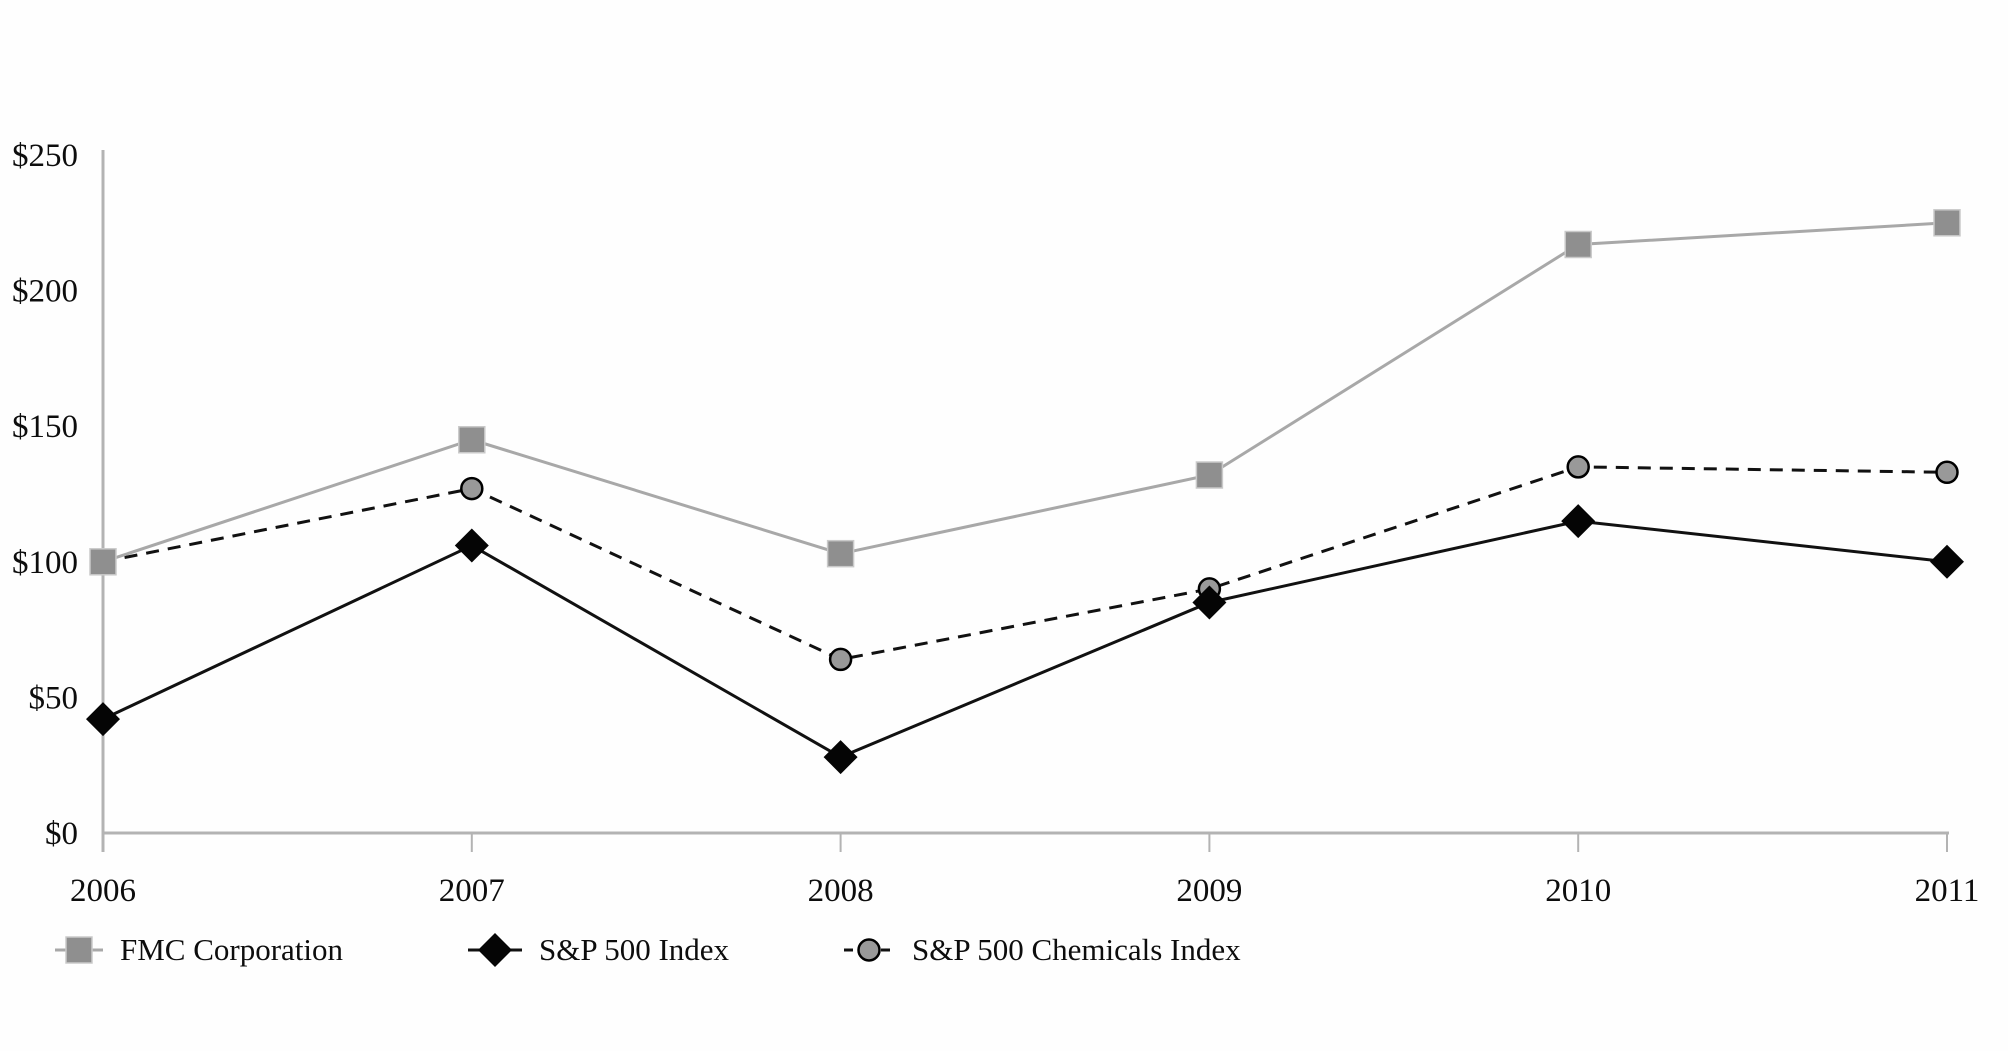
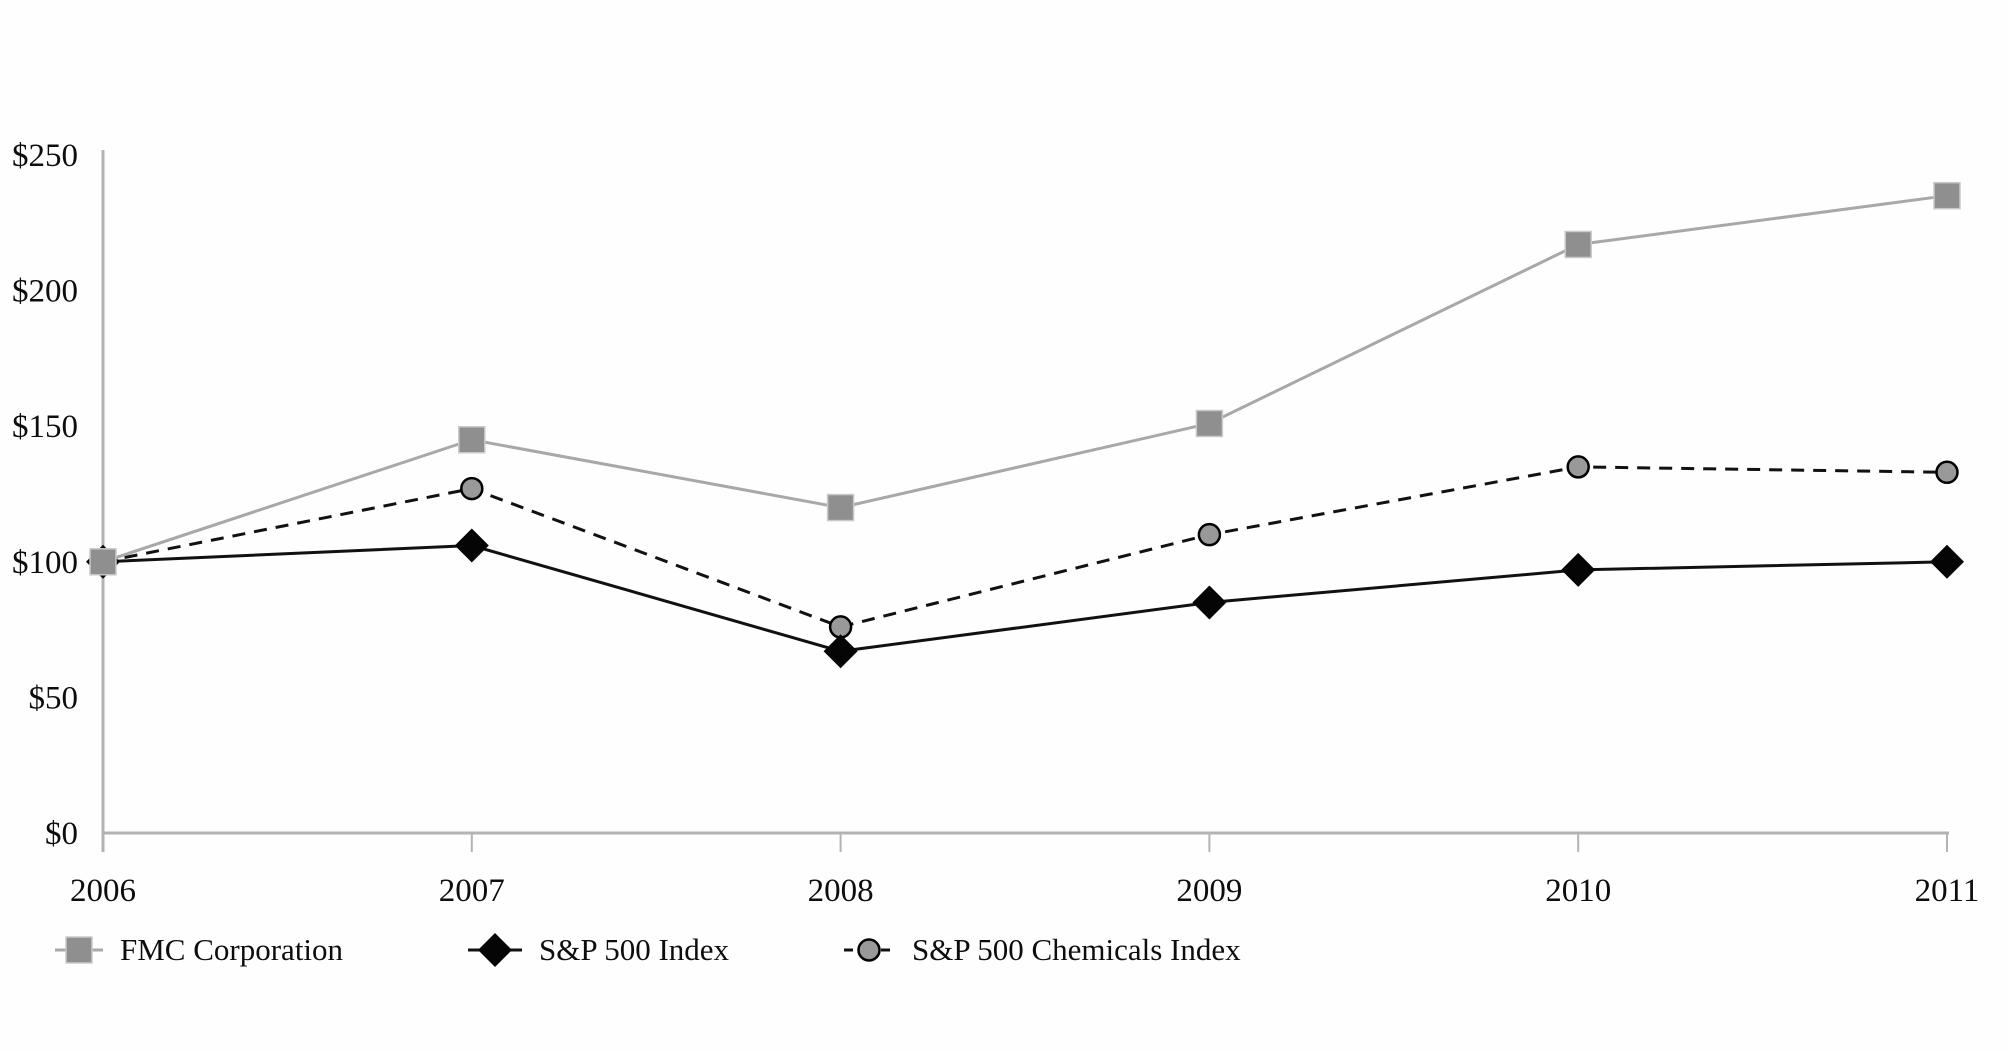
S&P 500 Index/2006: $42 -> $100
S&P 500 Chemicals Index/2008: $64 -> $76
S&P 500 Index/2008: $28 -> $67
FMC Corporation/2008: $103 -> $120
S&P 500 Chemicals Index/2009: $90 -> $110
FMC Corporation/2009: $132 -> $151
S&P 500 Index/2010: $115 -> $97
FMC Corporation/2011: $225 -> $235
